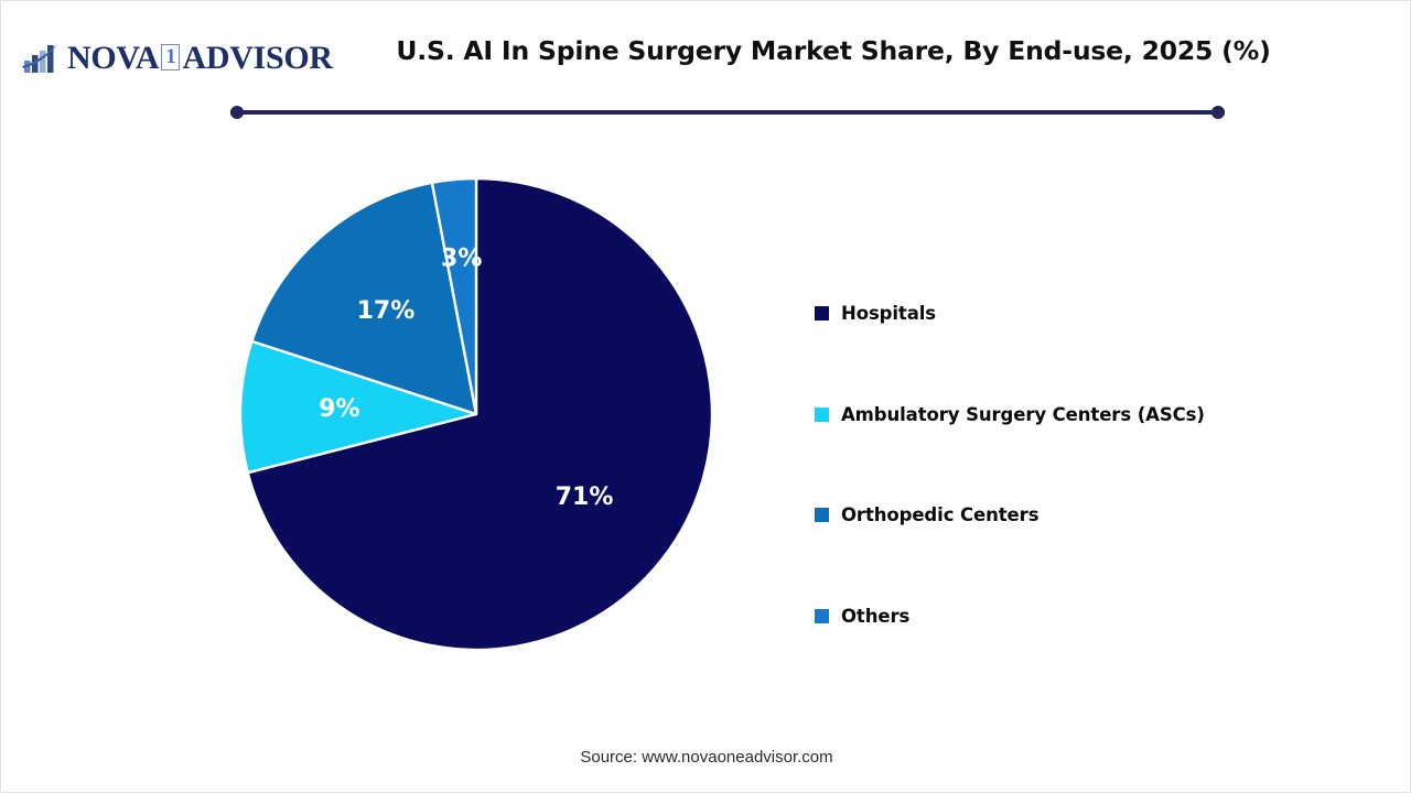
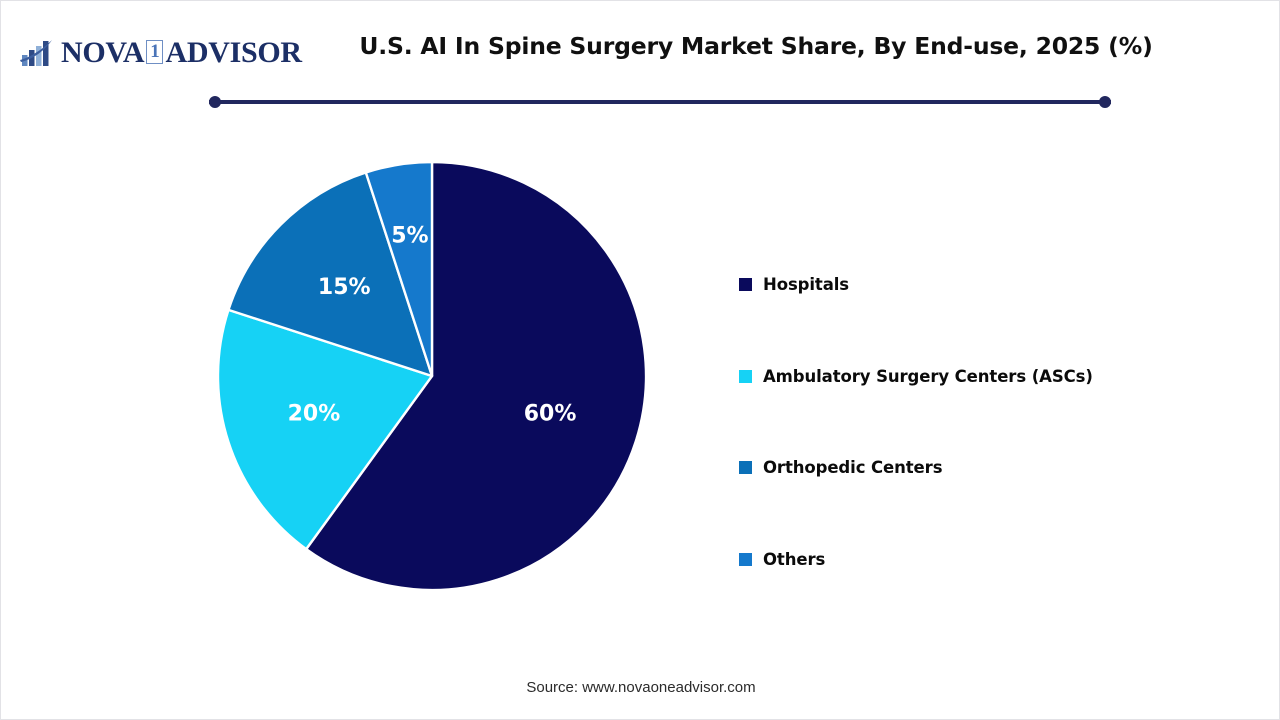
Hospitals: 71% -> 60%
Ambulatory Surgery Centers (ASCs): 9% -> 20%
Orthopedic Centers: 17% -> 15%
Others: 3% -> 5%
